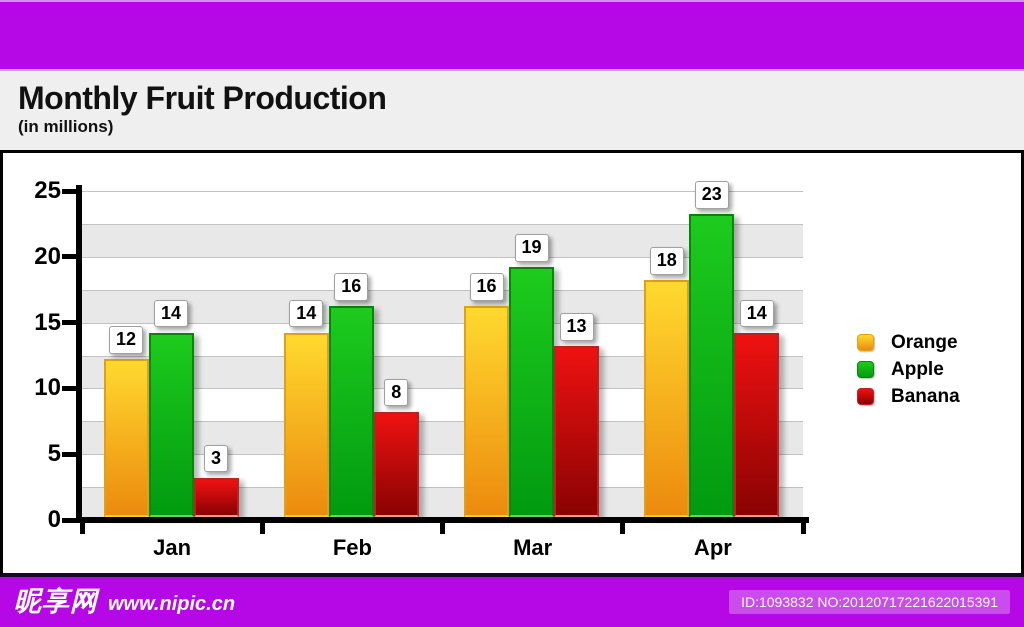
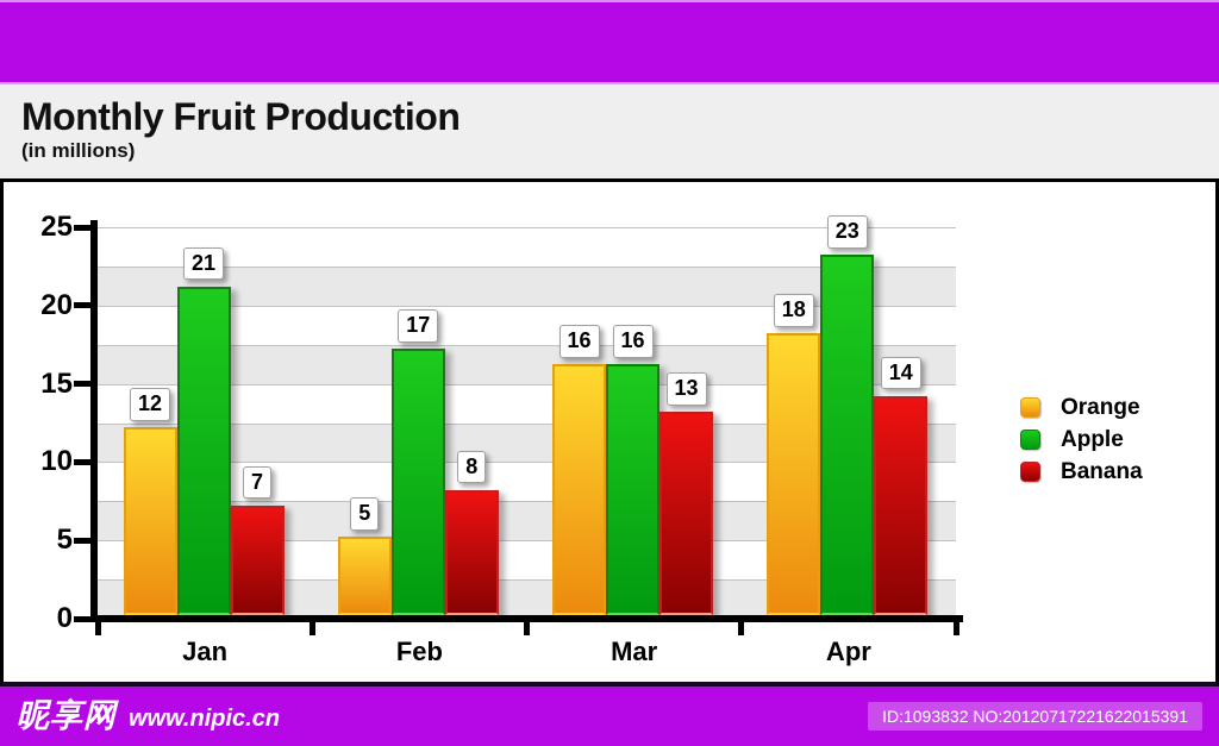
Apple/Jan: 14 -> 21
Banana/Jan: 3 -> 7
Orange/Feb: 14 -> 5
Apple/Feb: 16 -> 17
Apple/Mar: 19 -> 16
